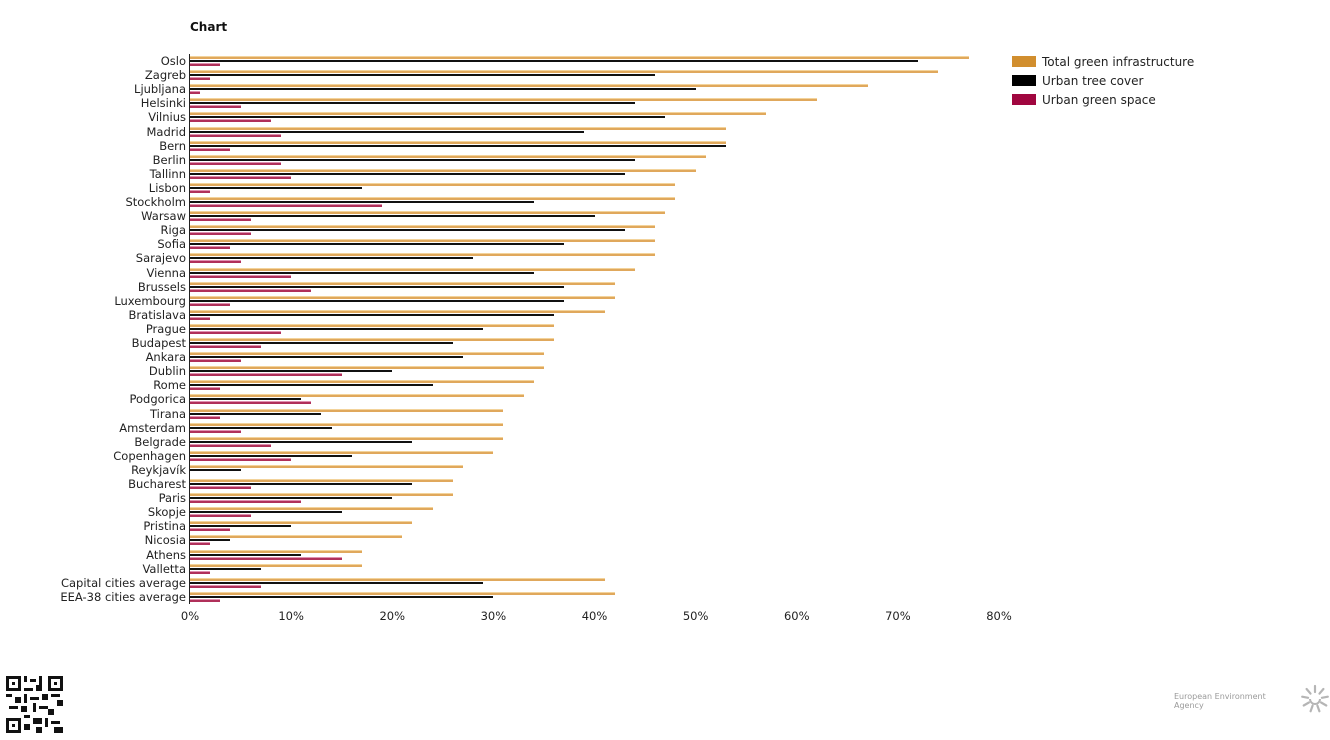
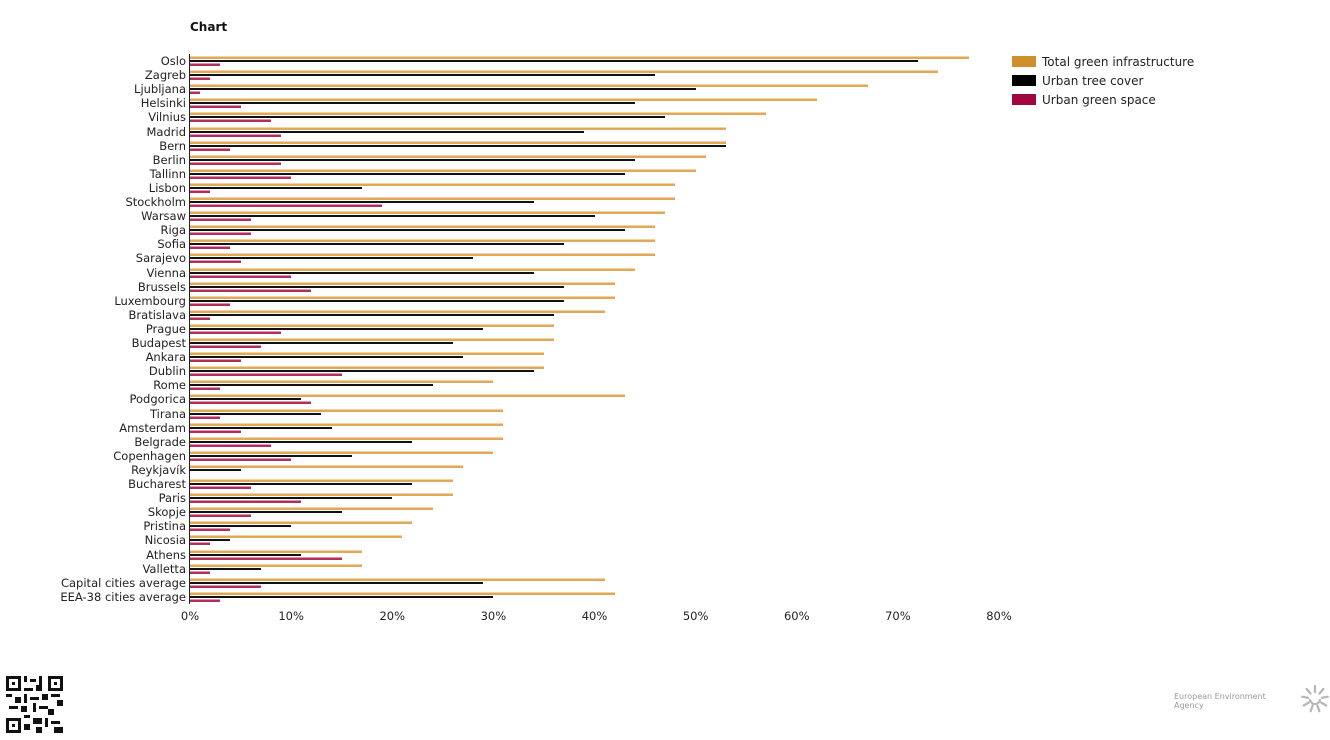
Urban tree cover/Dublin: 20% -> 34%
Total green infrastructure/Rome: 34% -> 30%
Total green infrastructure/Podgorica: 33% -> 43%
